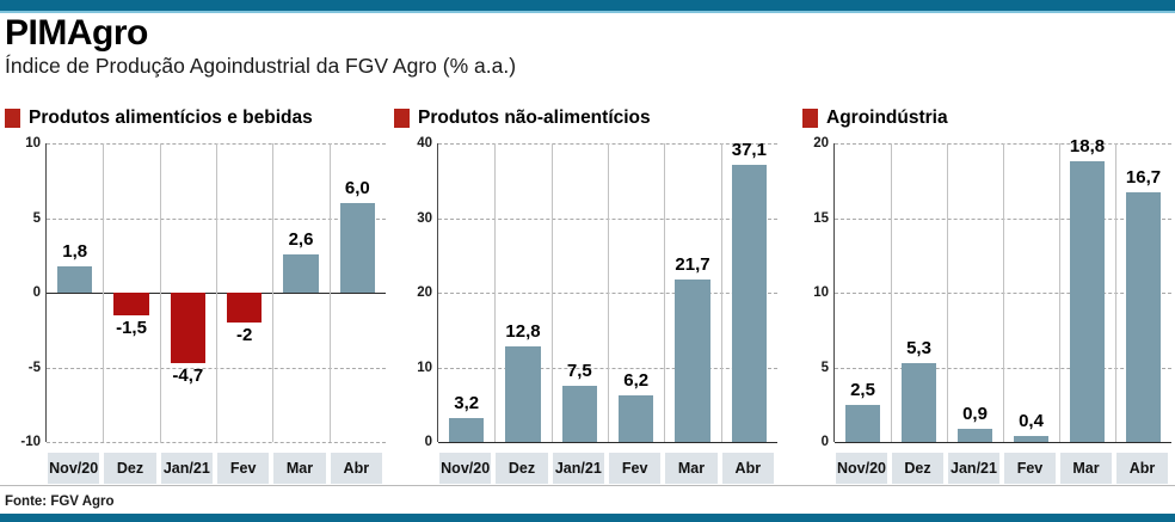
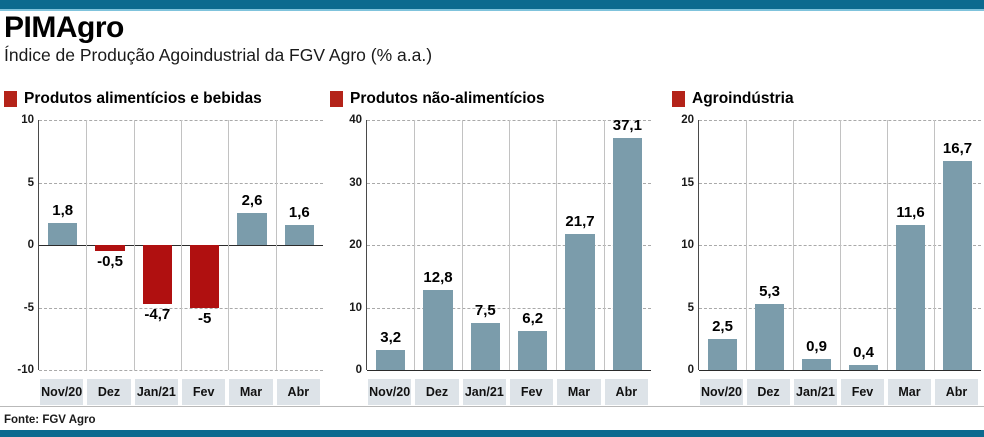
Produtos alimentícios e bebidas/Dez: -1,5 -> -0,5
Produtos alimentícios e bebidas/Fev: -2 -> -5
Produtos alimentícios e bebidas/Abr: 6,0 -> 1,6
Agroindústria/Mar: 18,8 -> 11,6
